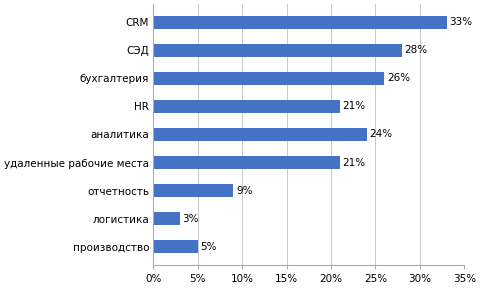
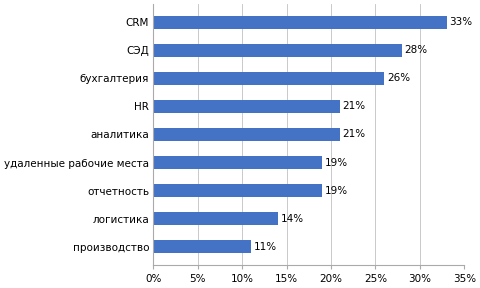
аналитика: 24% -> 21%
удаленные рабочие места: 21% -> 19%
отчетность: 9% -> 19%
логистика: 3% -> 14%
производство: 5% -> 11%
